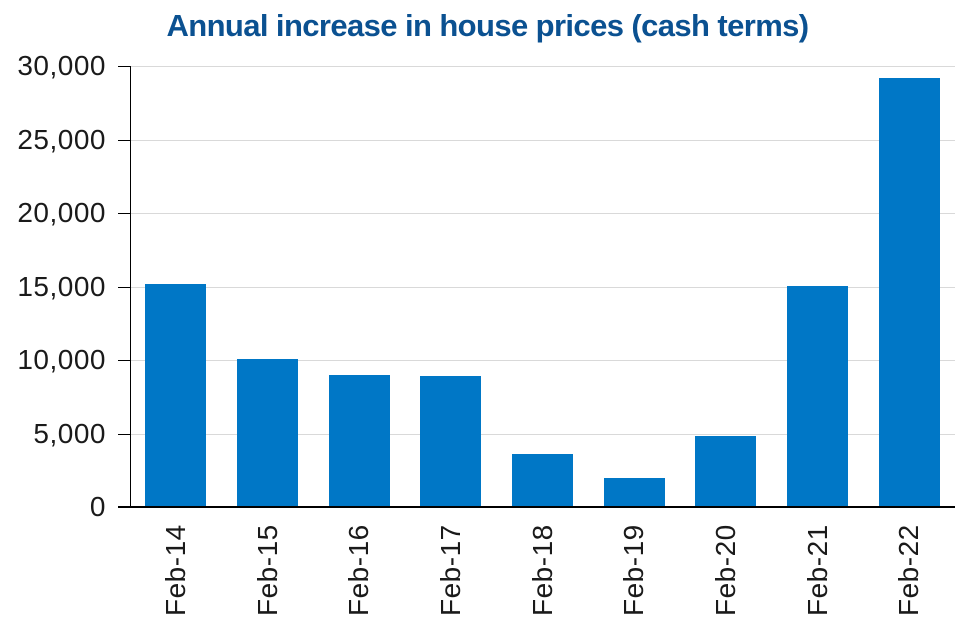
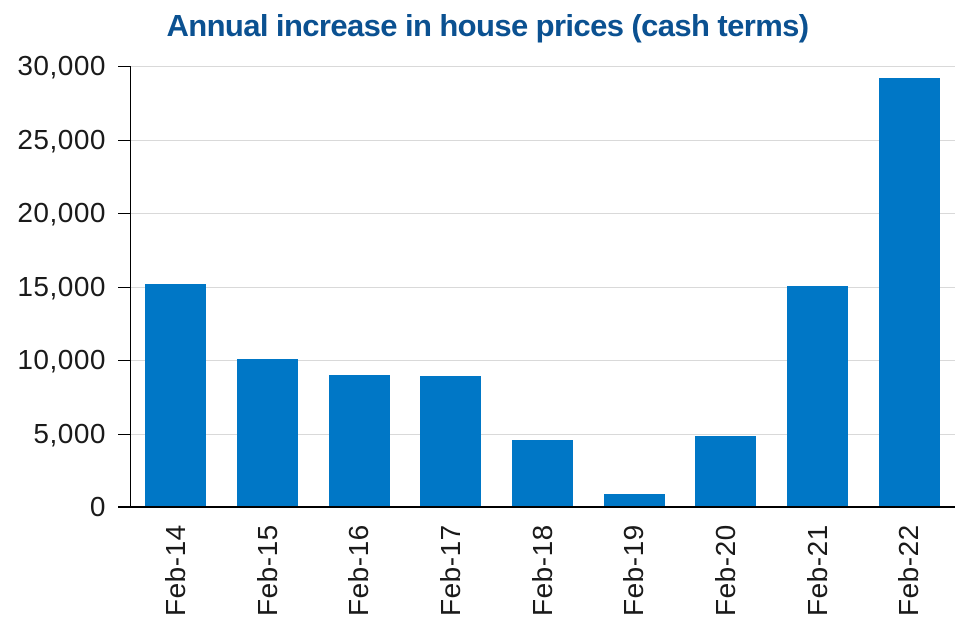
Feb-18: 3600 -> 4600
Feb-19: 2000 -> 900
